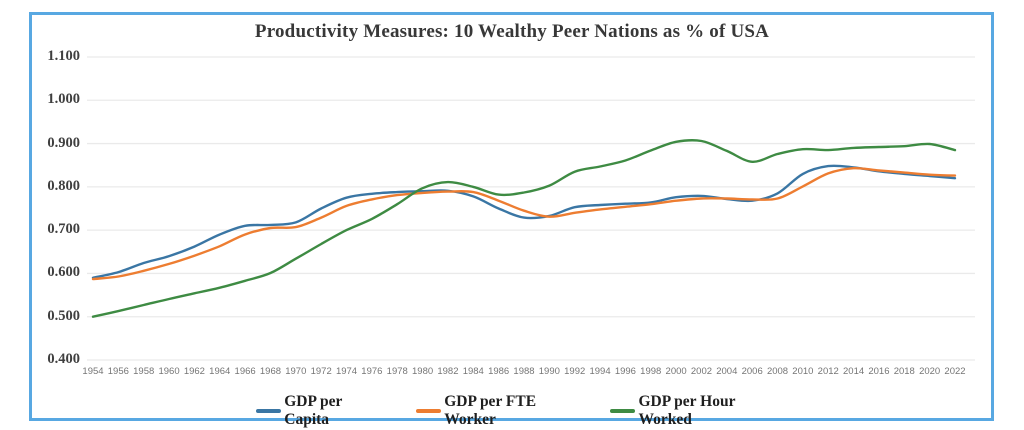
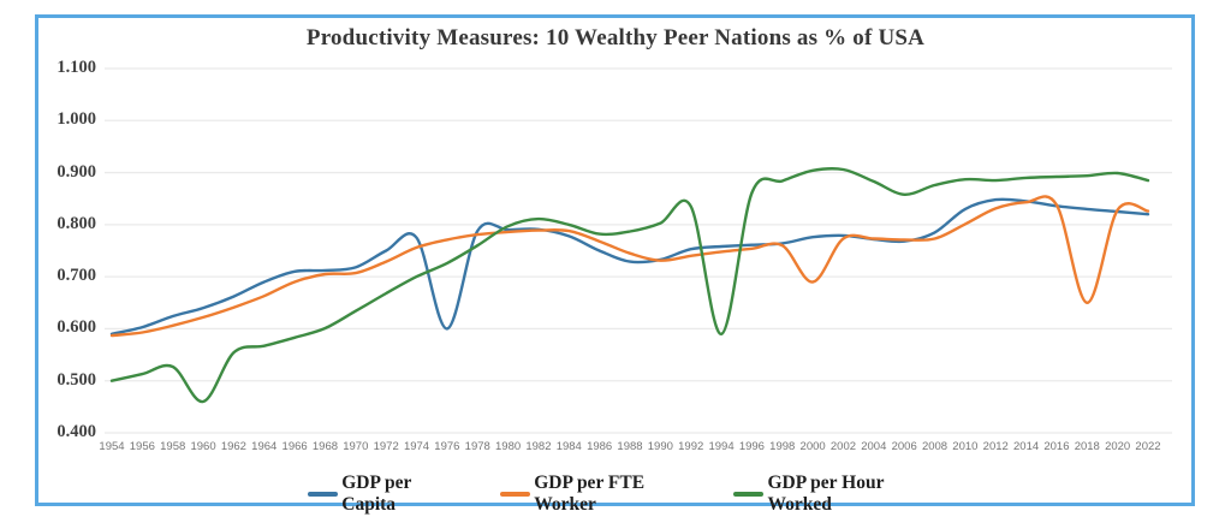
GDP per Hour Worked/1960: 0.54 -> 0.46
GDP per Capita/1976: 0.78 -> 0.60
GDP per Hour Worked/1994: 0.85 -> 0.59
GDP per FTE Worker/2000: 0.77 -> 0.69
GDP per FTE Worker/2018: 0.83 -> 0.65
